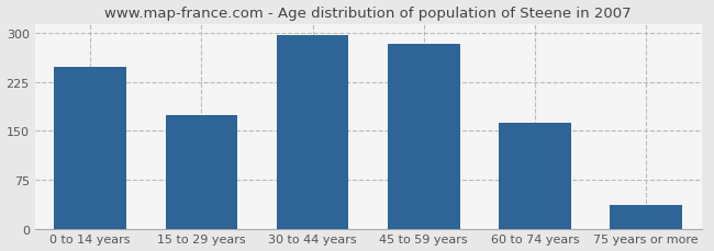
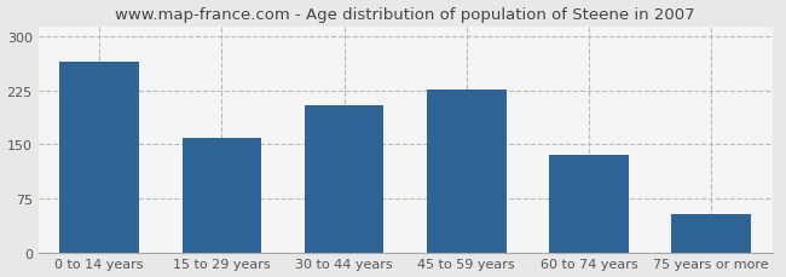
0 to 14 years: 248 -> 266
15 to 29 years: 175 -> 160
30 to 44 years: 297 -> 204
45 to 59 years: 284 -> 226
60 to 74 years: 163 -> 136
75 years or more: 37 -> 54
